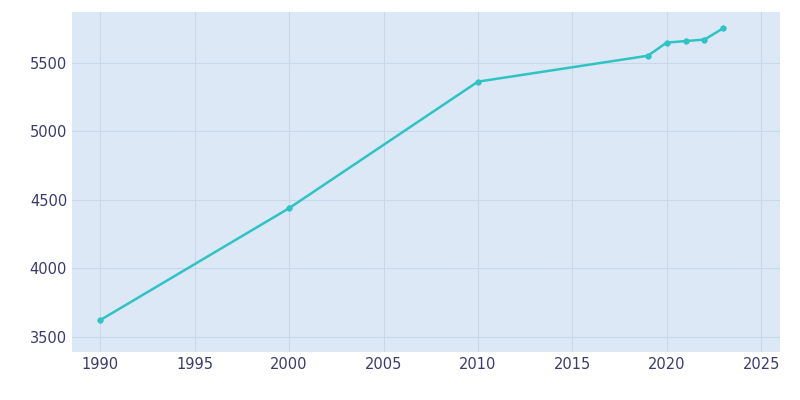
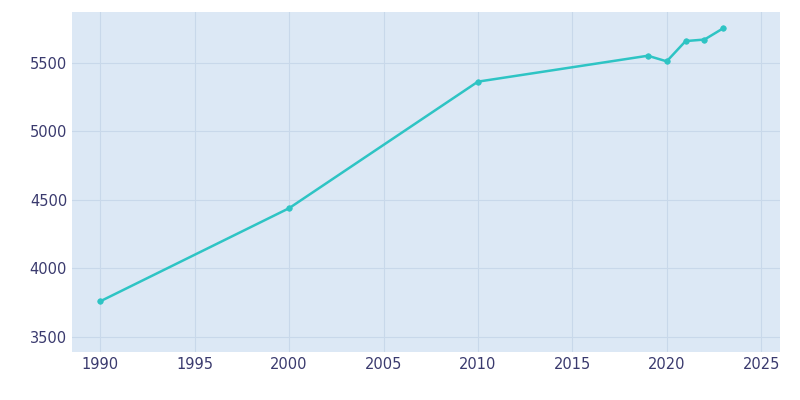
1990: 3620 -> 3760
2020: 5650 -> 5510
